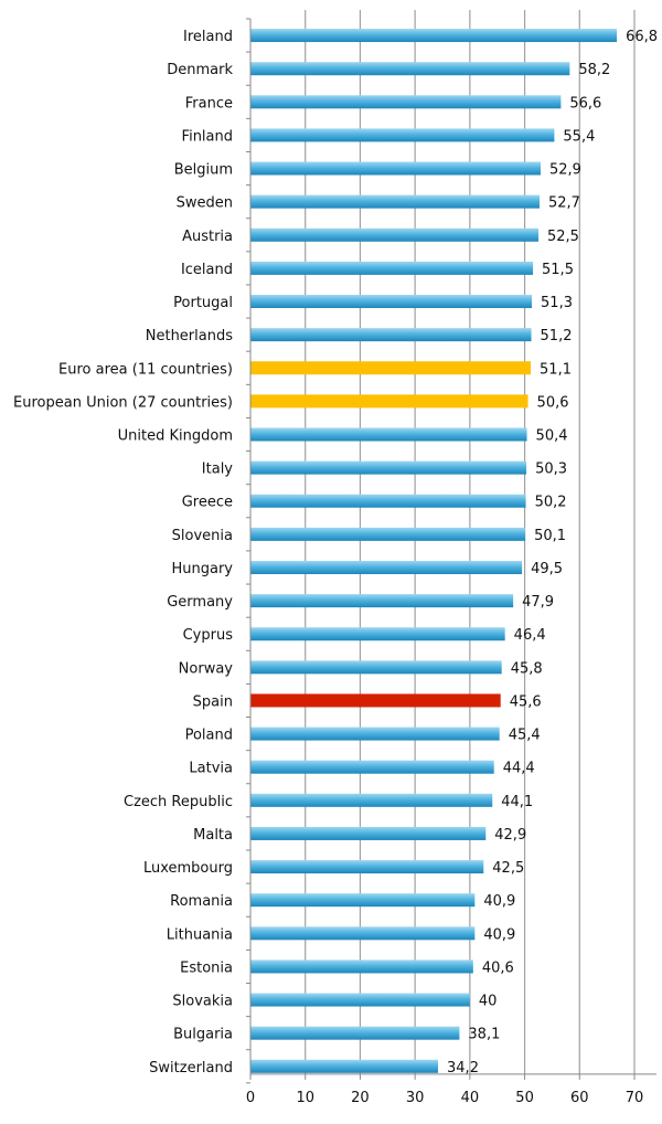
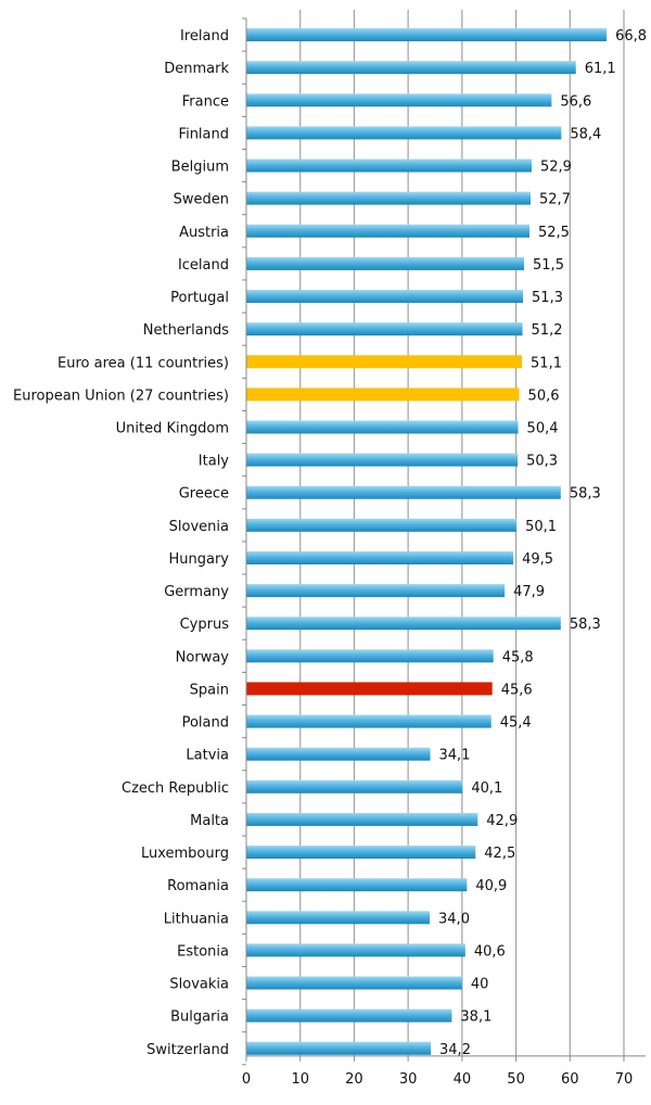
Denmark: 58,2 -> 61,1
Finland: 55,4 -> 58,4
Greece: 50,2 -> 58,3
Cyprus: 46,4 -> 58,3
Latvia: 44,4 -> 34,1
Czech Republic: 44,1 -> 40,1
Lithuania: 40,9 -> 34,0
